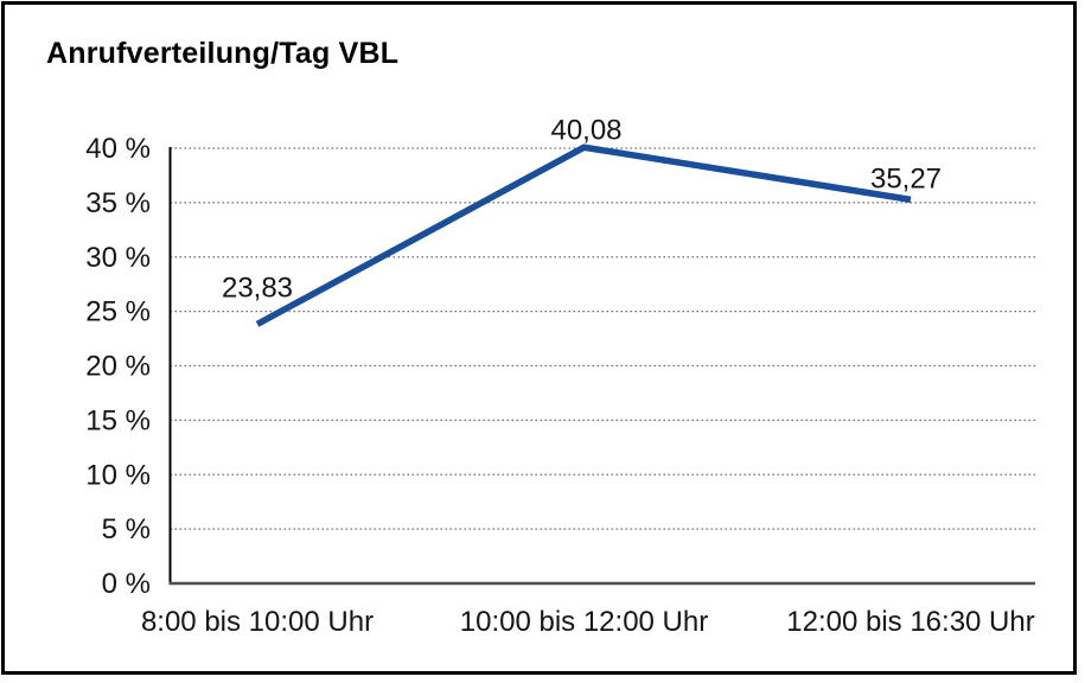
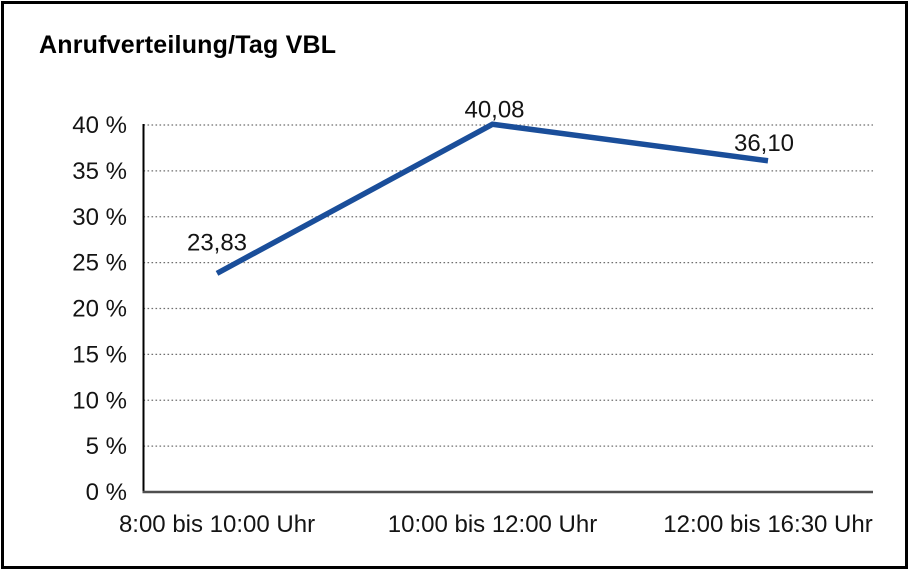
12:00 bis 16:30 Uhr: 35,27 -> 36,10
